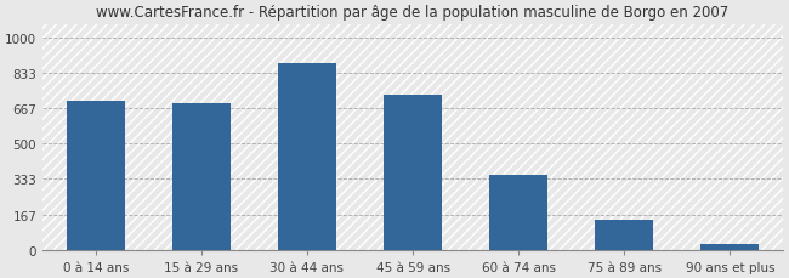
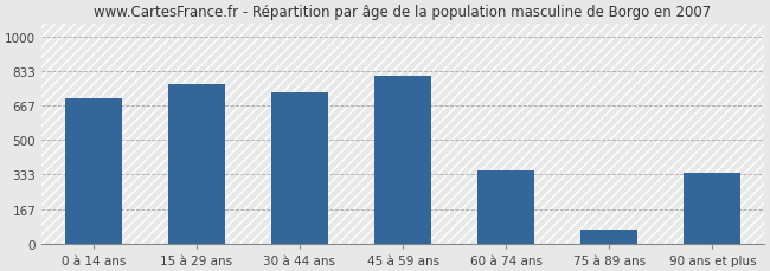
15 à 29 ans: 690 -> 770
30 à 44 ans: 880 -> 730
45 à 59 ans: 730 -> 810
75 à 89 ans: 140 -> 70
90 ans et plus: 20 -> 340
